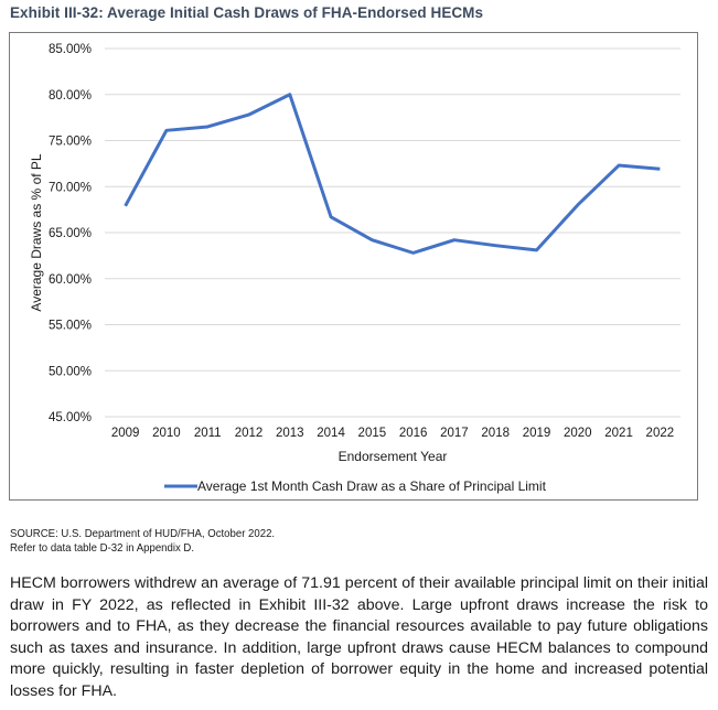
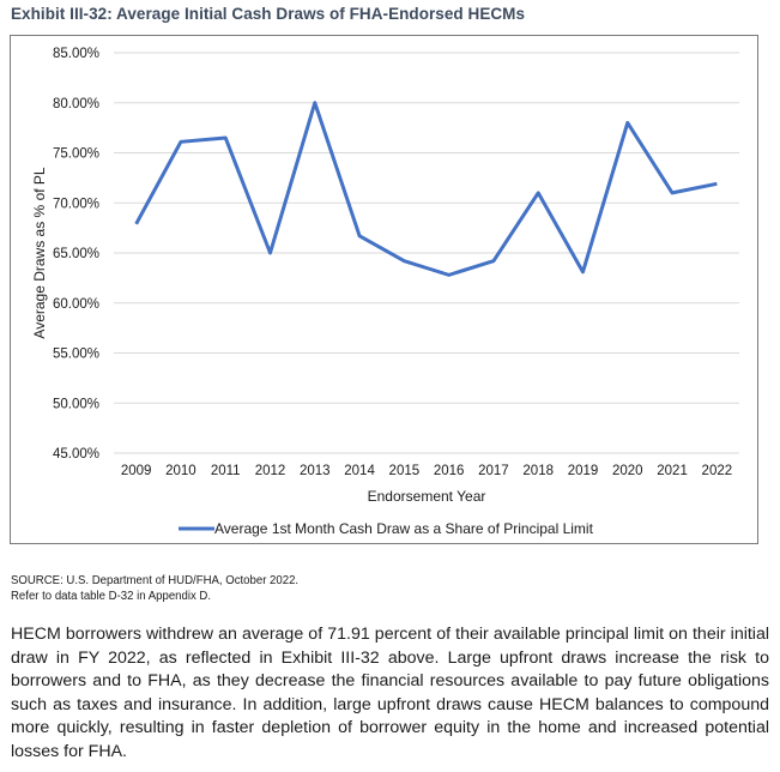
2012: 78% -> 65%
2018: 64% -> 71%
2020: 68% -> 78%
2021: 72% -> 71%
